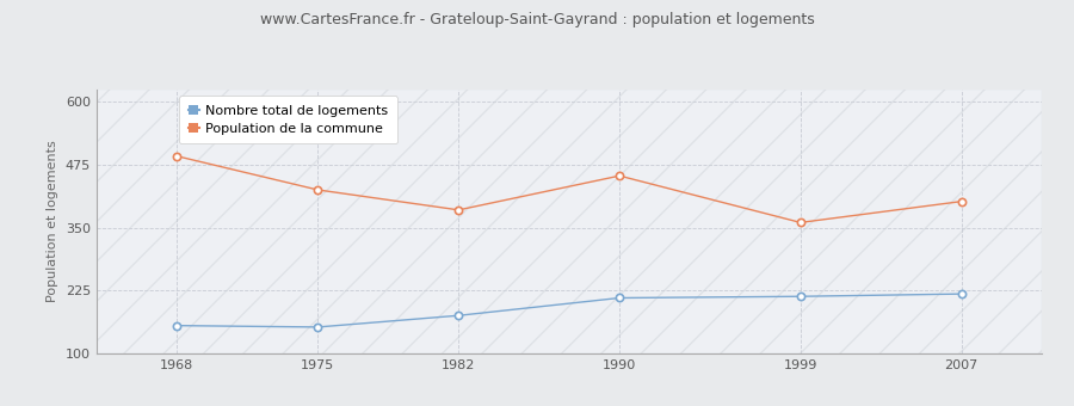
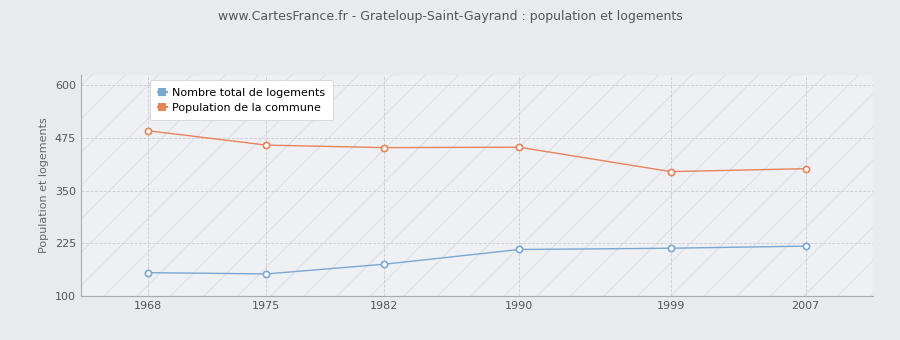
Population de la commune/1975: 425 -> 458
Population de la commune/1982: 385 -> 452
Population de la commune/1999: 360 -> 395
